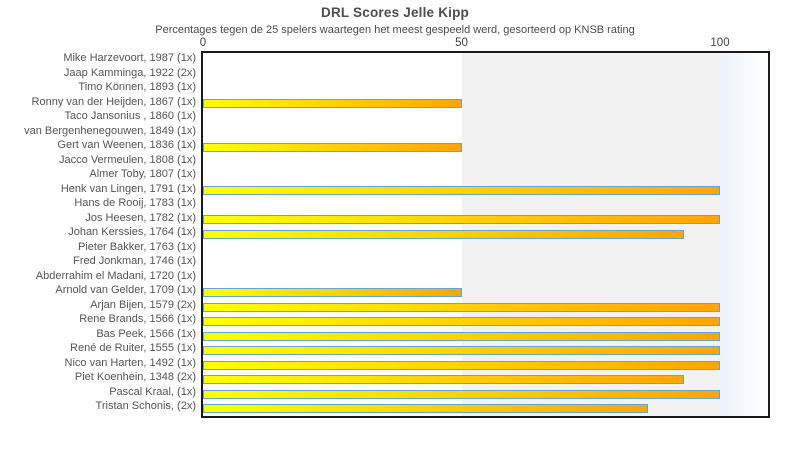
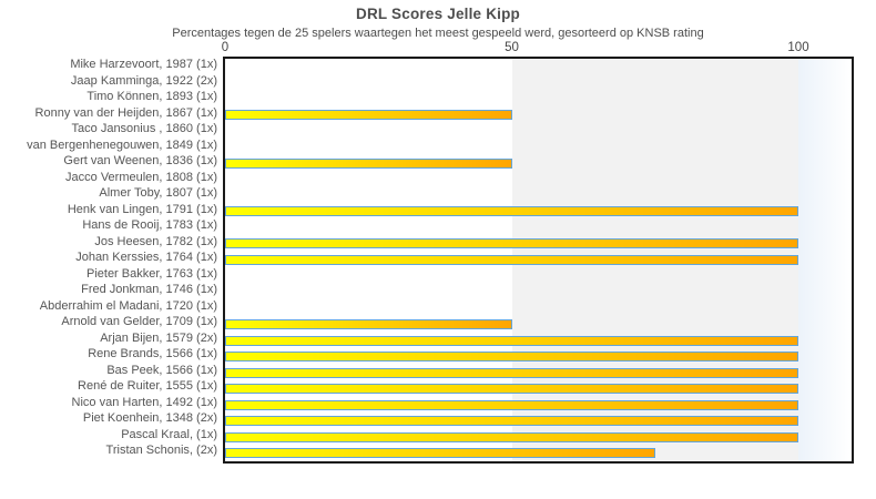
Johan Kerssies, 1764 (1x): 93 -> 100
Piet Koenhein, 1348 (2x): 93 -> 100
Tristan Schonis, (2x): 86 -> 75
